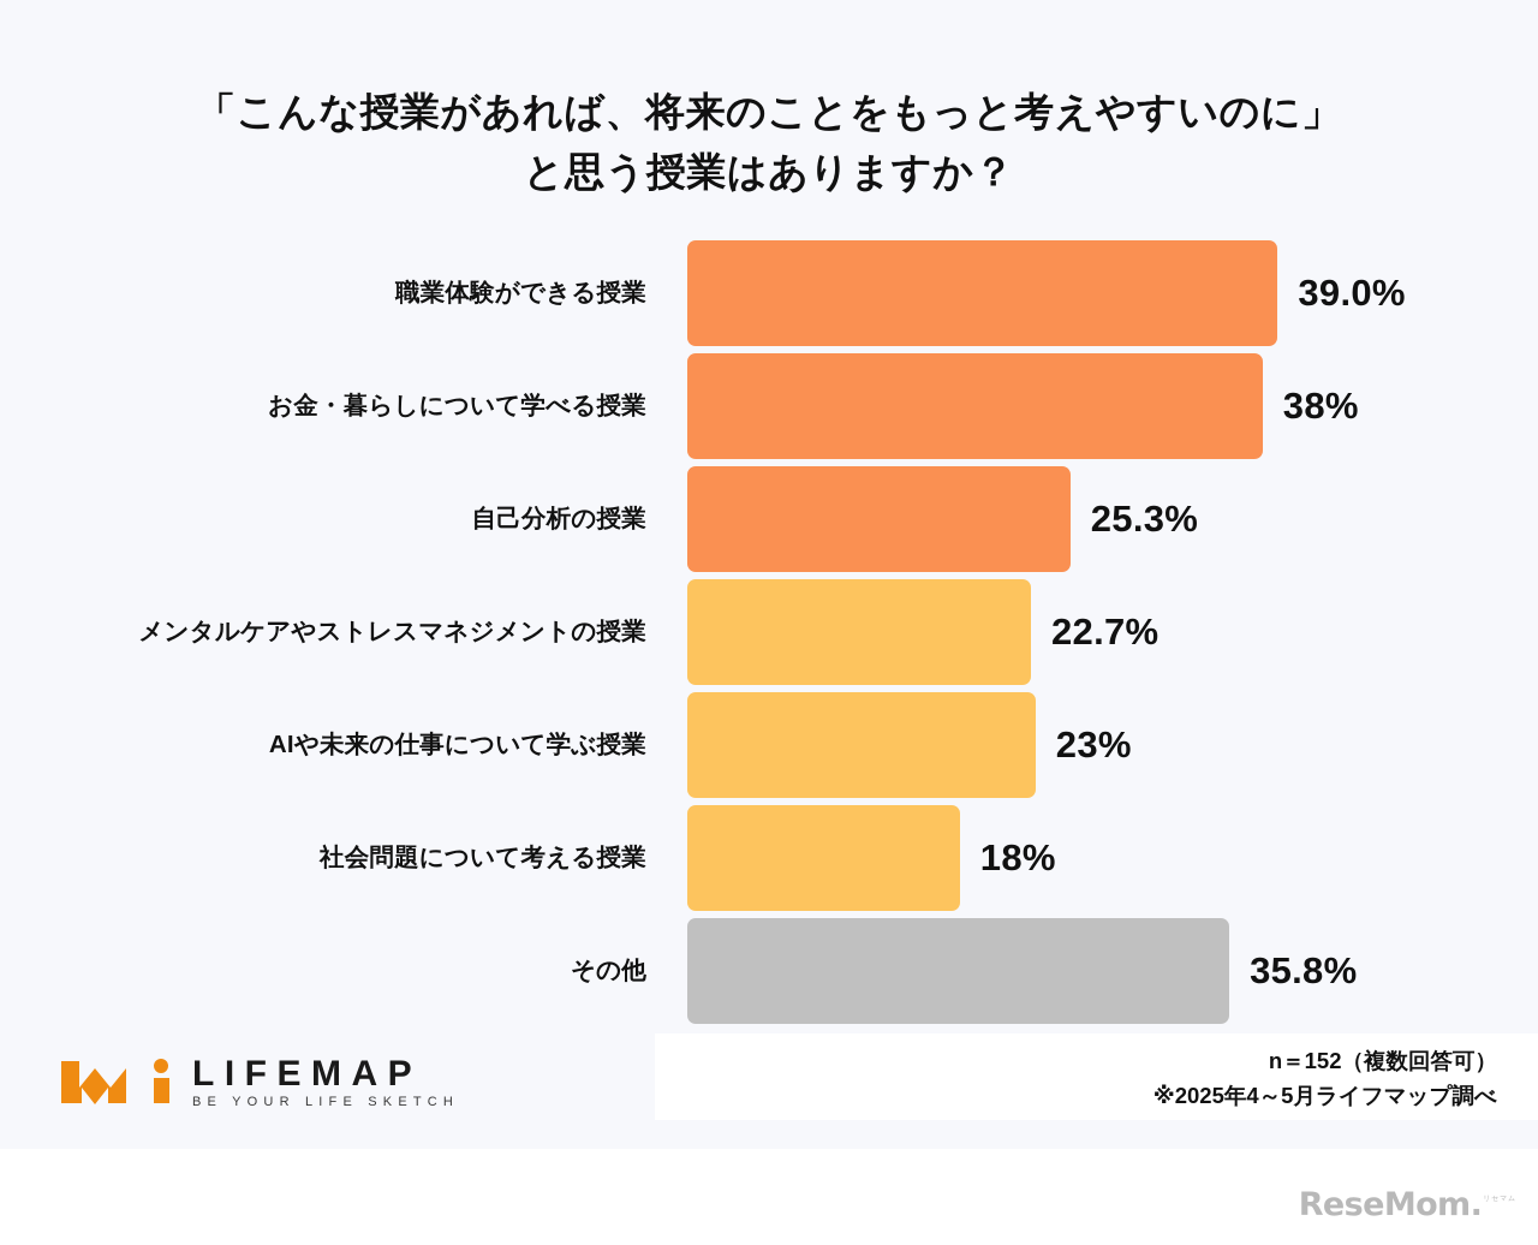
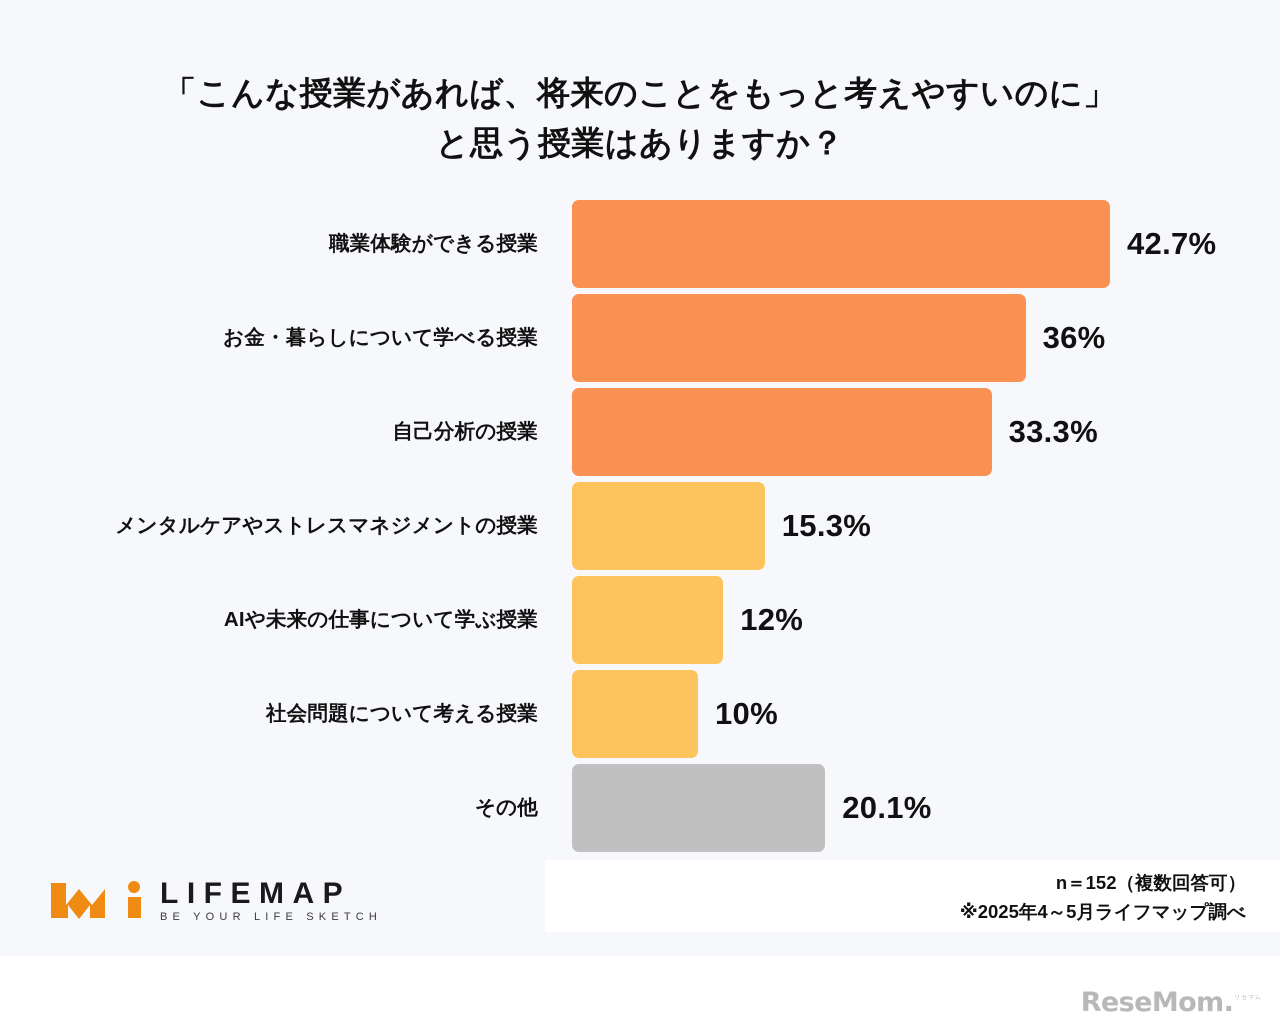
職業体験ができる授業: 39.0% -> 42.7%
お金・暮らしについて学べる授業: 38% -> 36%
自己分析の授業: 25.3% -> 33.3%
メンタルケアやストレスマネジメントの授業: 22.7% -> 15.3%
AIや未来の仕事について学ぶ授業: 23% -> 12%
社会問題について考える授業: 18% -> 10%
その他: 35.8% -> 20.1%
